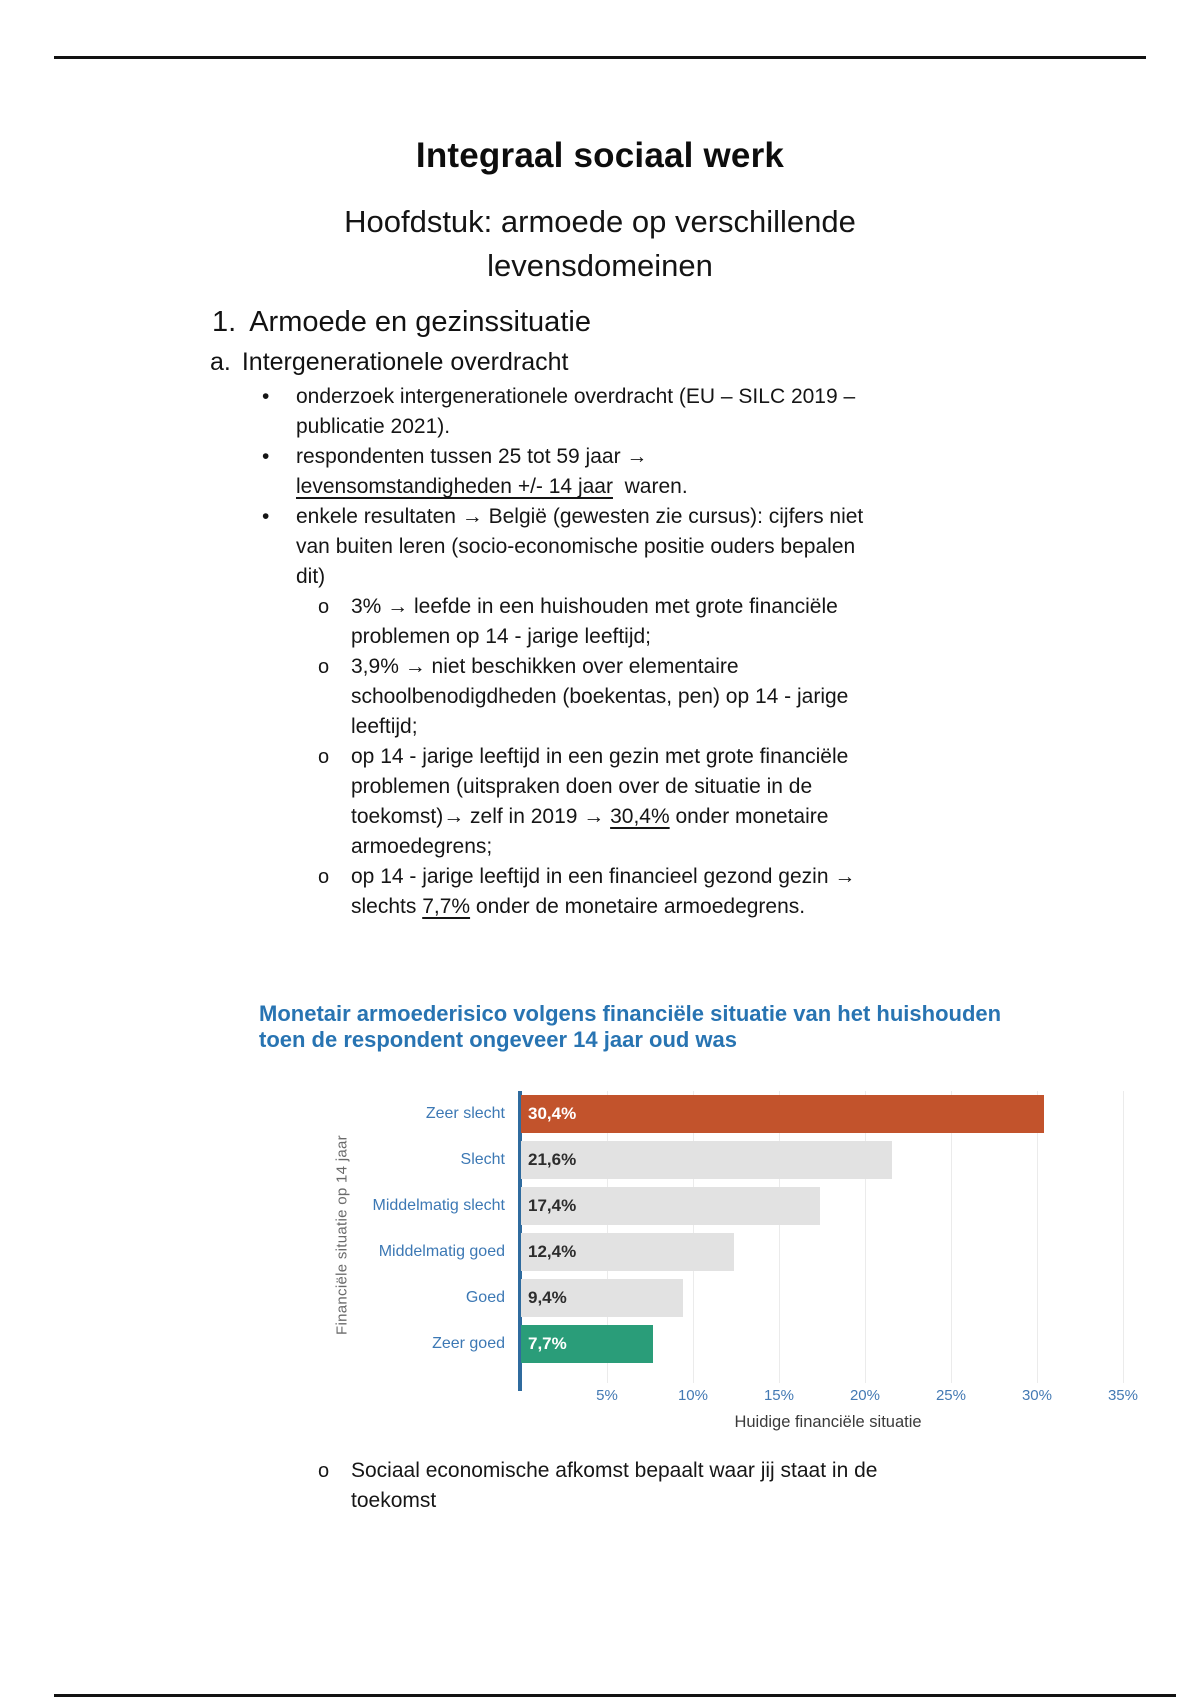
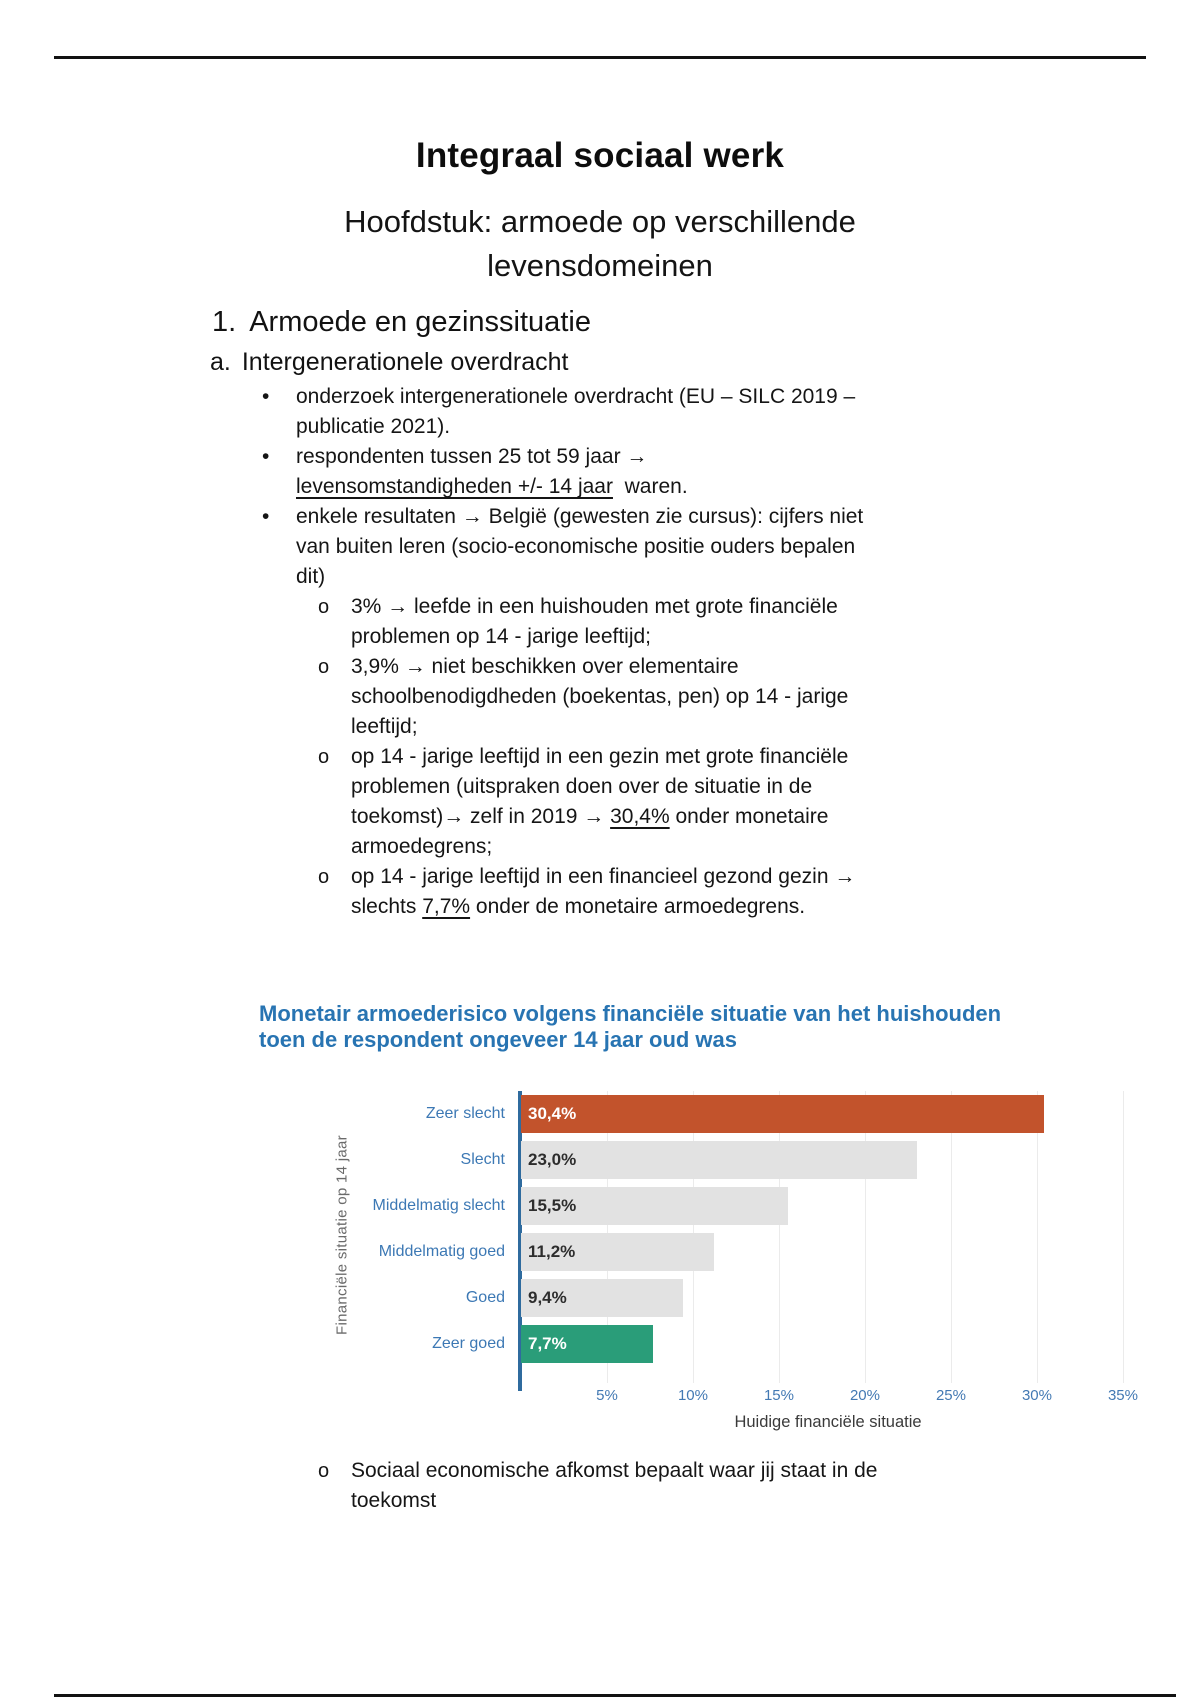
Slecht: 21,6% -> 23,0%
Middelmatig slecht: 17,4% -> 15,5%
Middelmatig goed: 12,4% -> 11,2%
